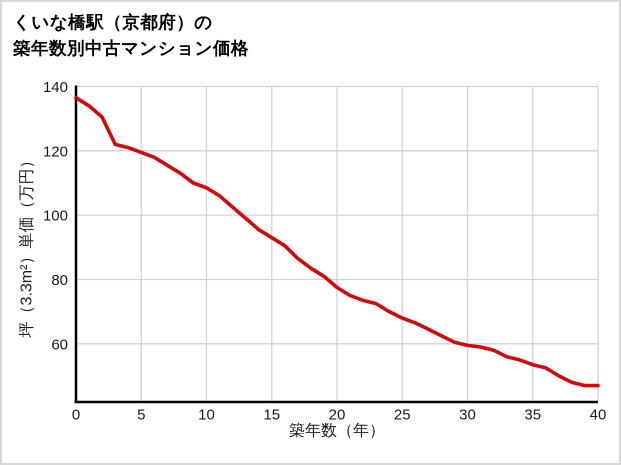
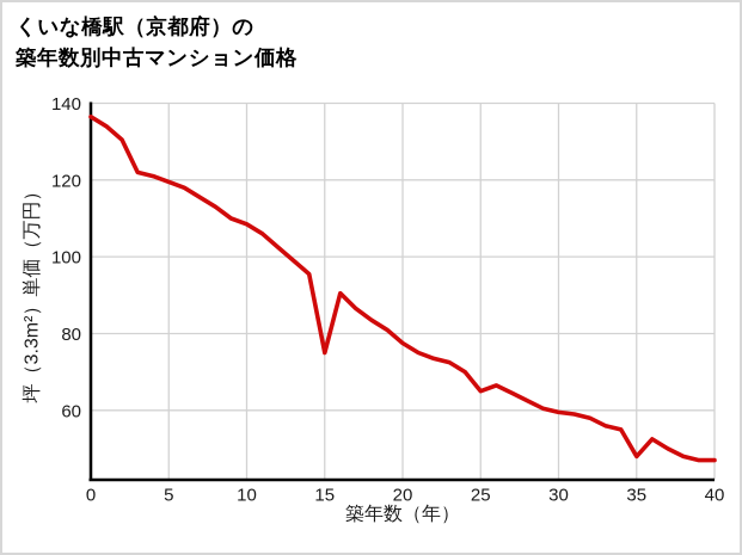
15: 93 -> 75
25: 68 -> 65
35: 54 -> 48
